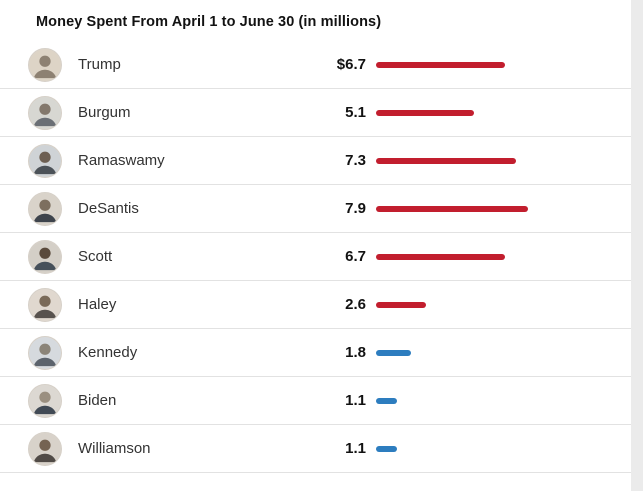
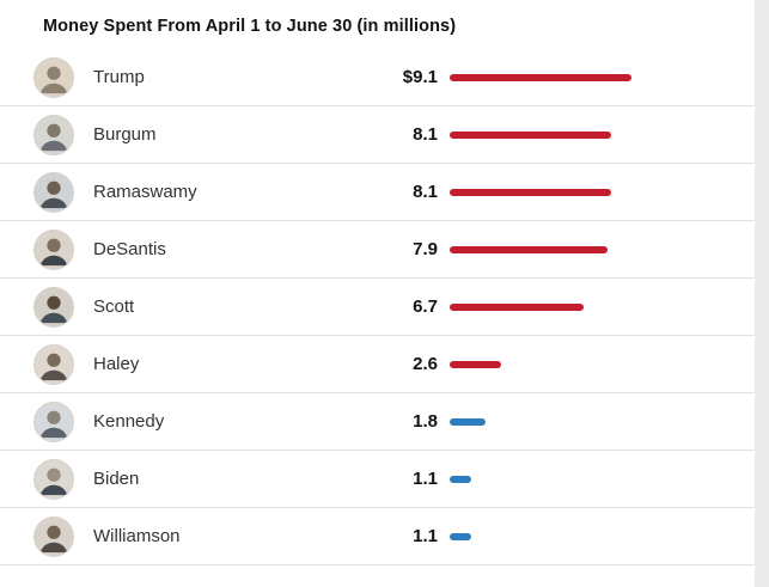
Trump: $6.7 -> $9.1
Burgum: 5.1 -> 8.1
Ramaswamy: 7.3 -> 8.1
